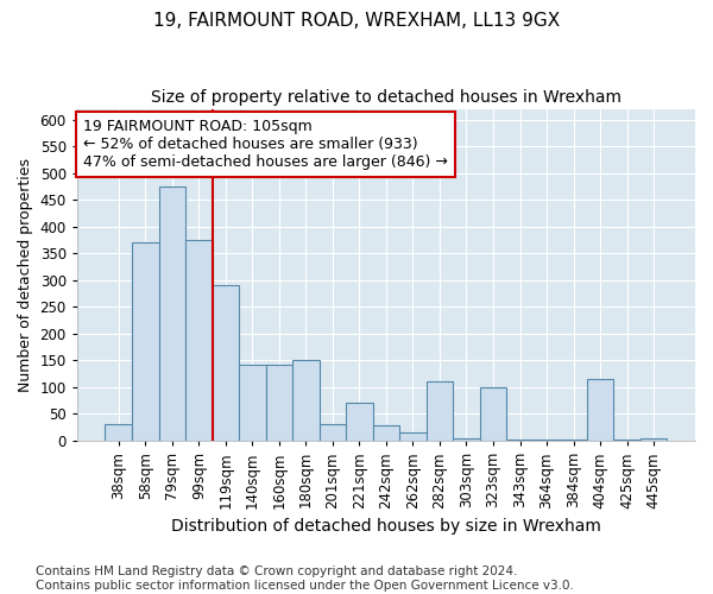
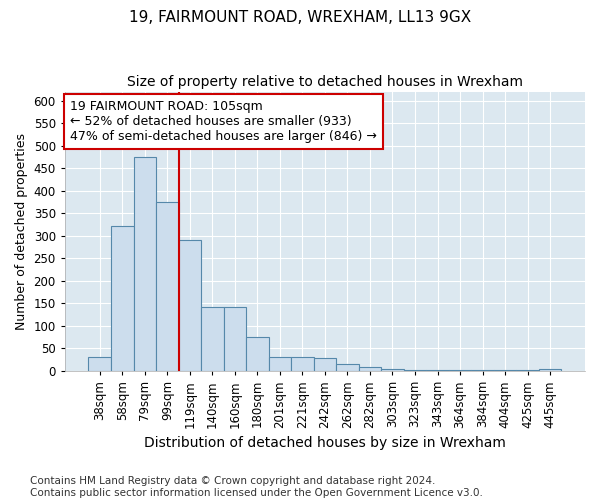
58sqm: 370 -> 322
180sqm: 150 -> 75
221sqm: 70 -> 30
282sqm: 110 -> 8
323sqm: 100 -> 3
404sqm: 115 -> 2
